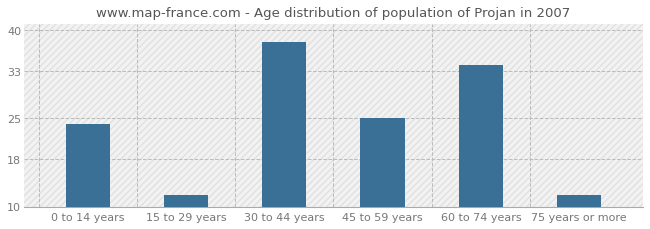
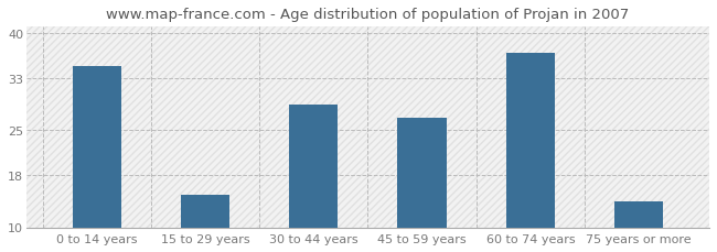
0 to 14 years: 24 -> 35
15 to 29 years: 12 -> 15
30 to 44 years: 38 -> 29
45 to 59 years: 25 -> 27
60 to 74 years: 34 -> 37
75 years or more: 12 -> 14
